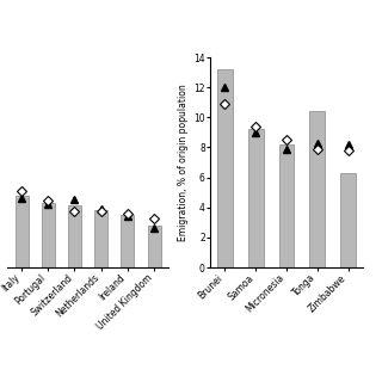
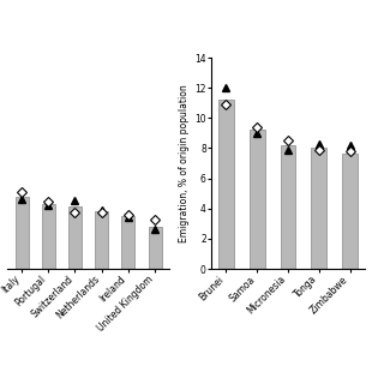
Brunei: 13.2 -> 11.2
Tonga: 10.4 -> 8.0
Zimbabwe: 6.3 -> 7.6
